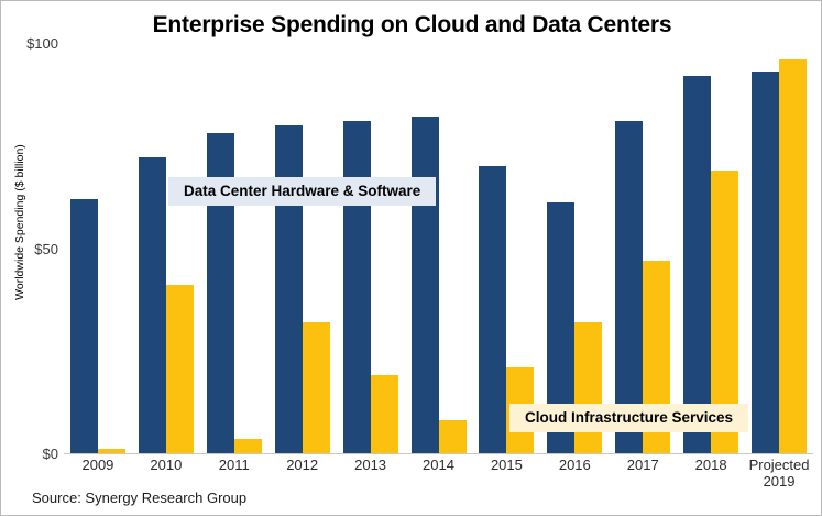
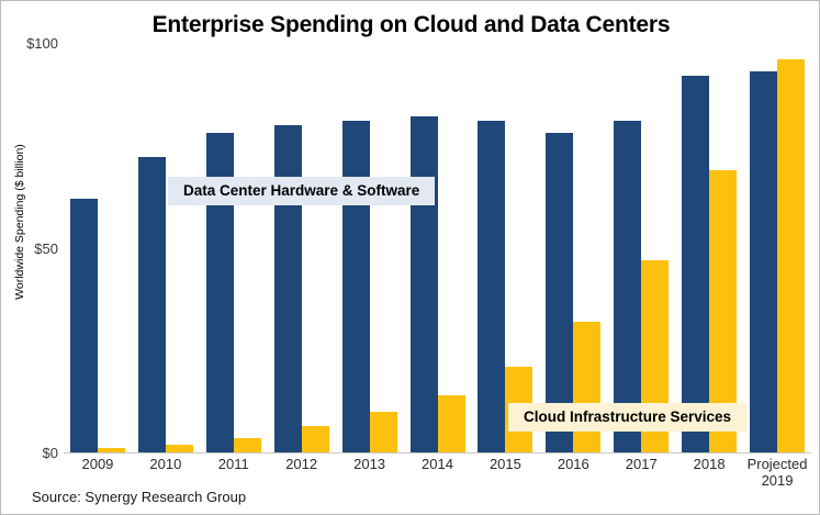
Cloud Infrastructure Services/2010: $41 -> $2
Cloud Infrastructure Services/2012: $32 -> $6
Cloud Infrastructure Services/2013: $19 -> $10
Cloud Infrastructure Services/2014: $8 -> $14
Data Center Hardware & Software/2015: $70 -> $81
Data Center Hardware & Software/2016: $61 -> $78
